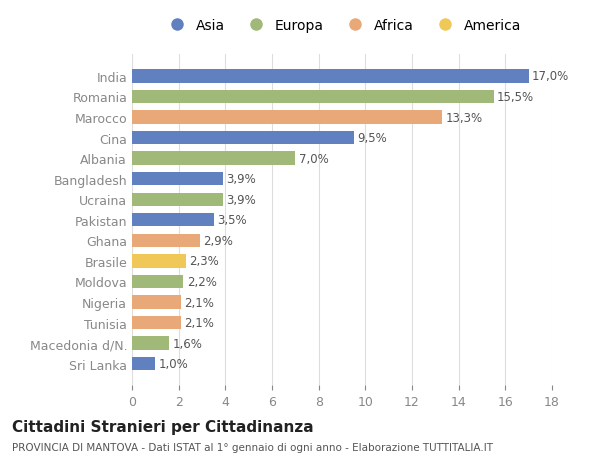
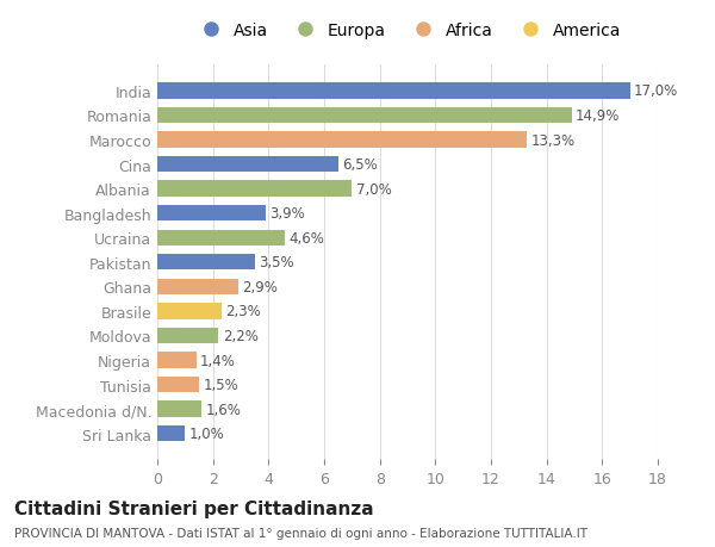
Romania: 15,5% -> 14,9%
Cina: 9,5% -> 6,5%
Ucraina: 3,9% -> 4,6%
Nigeria: 2,1% -> 1,4%
Tunisia: 2,1% -> 1,5%
